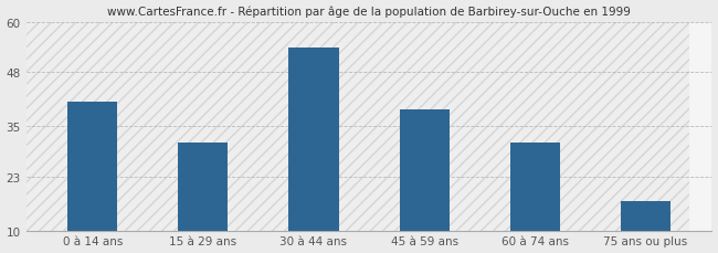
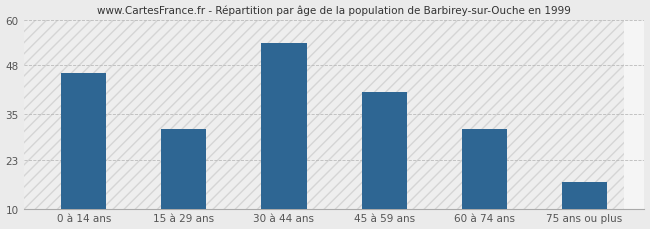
0 à 14 ans: 41 -> 46
45 à 59 ans: 39 -> 41
